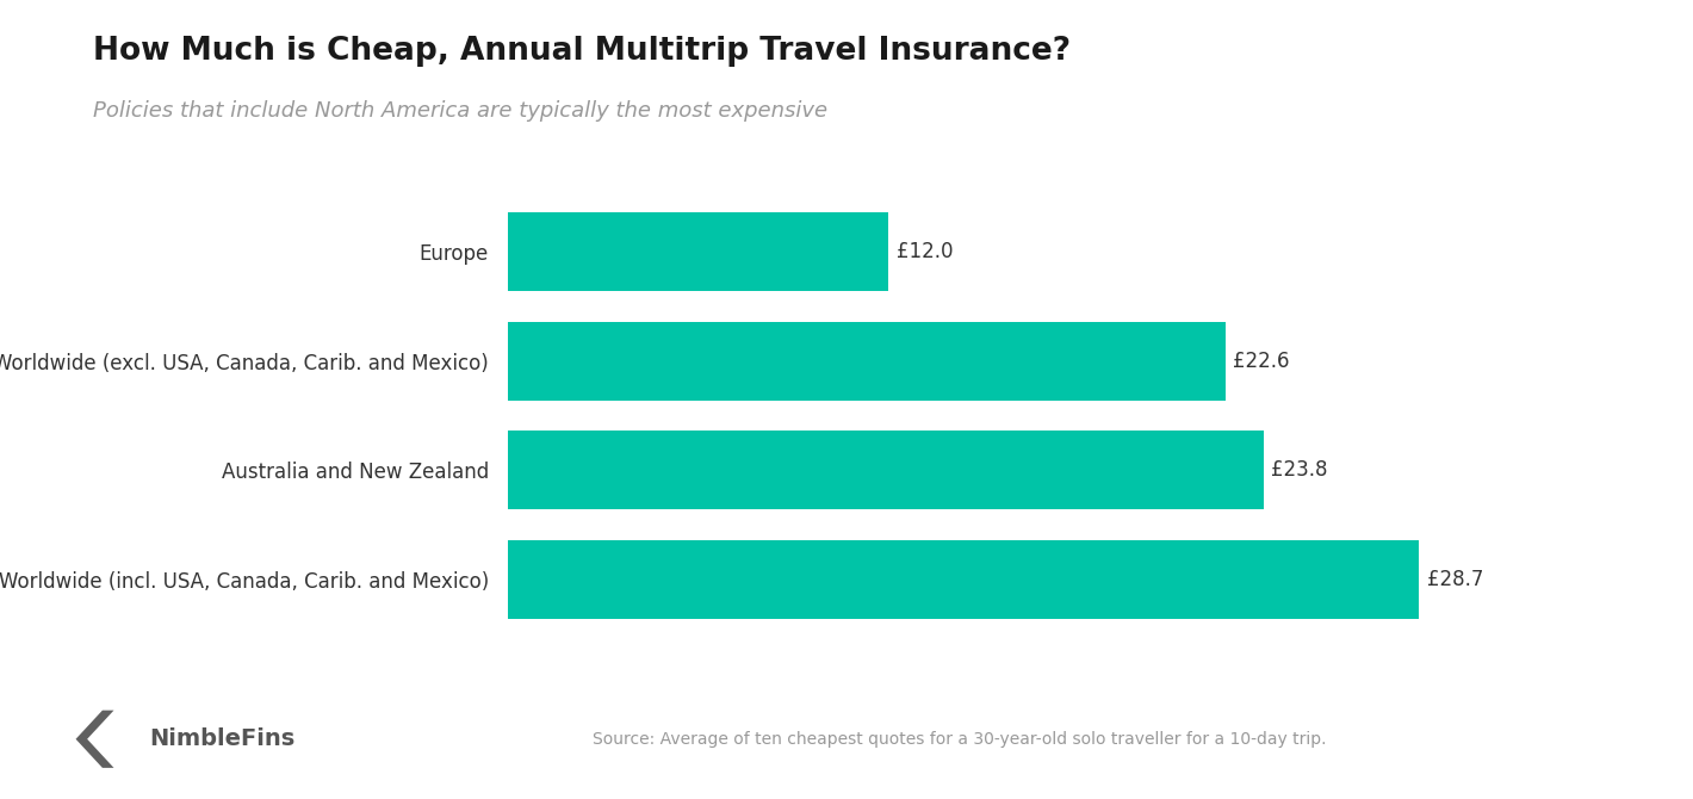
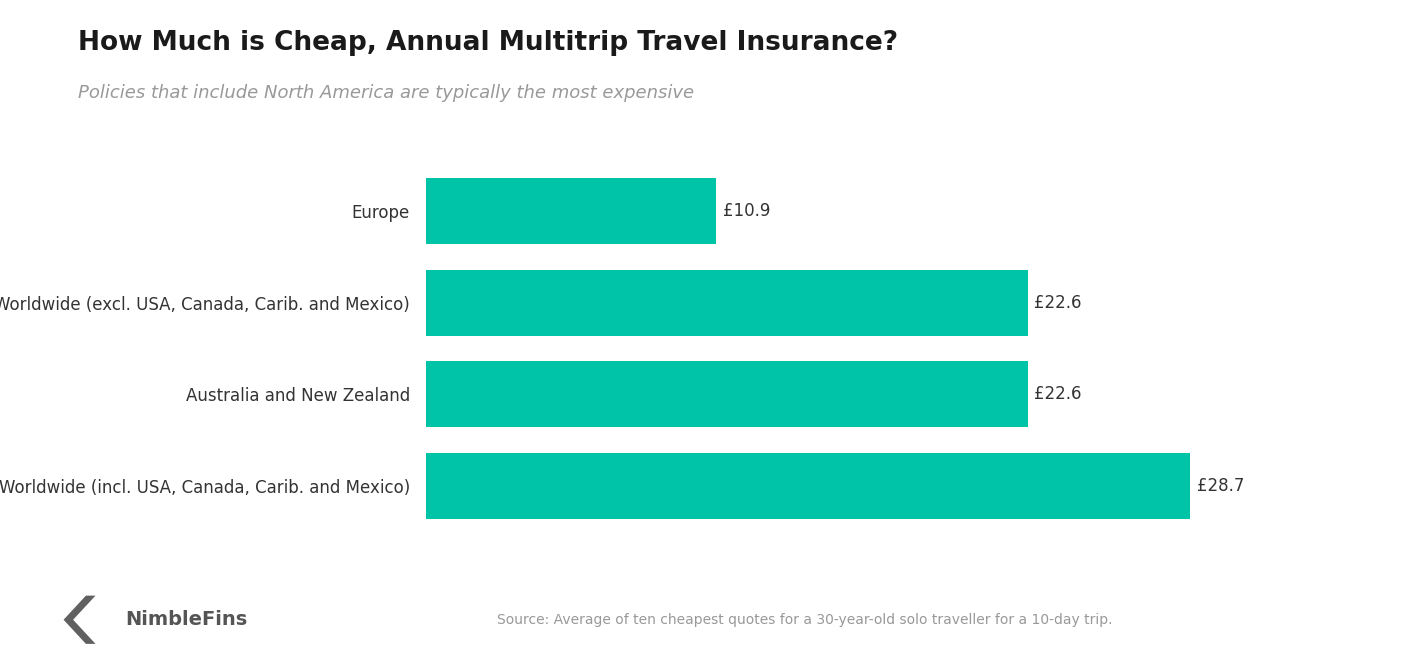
Europe: £12.0 -> £10.9
Australia and New Zealand: £23.8 -> £22.6
